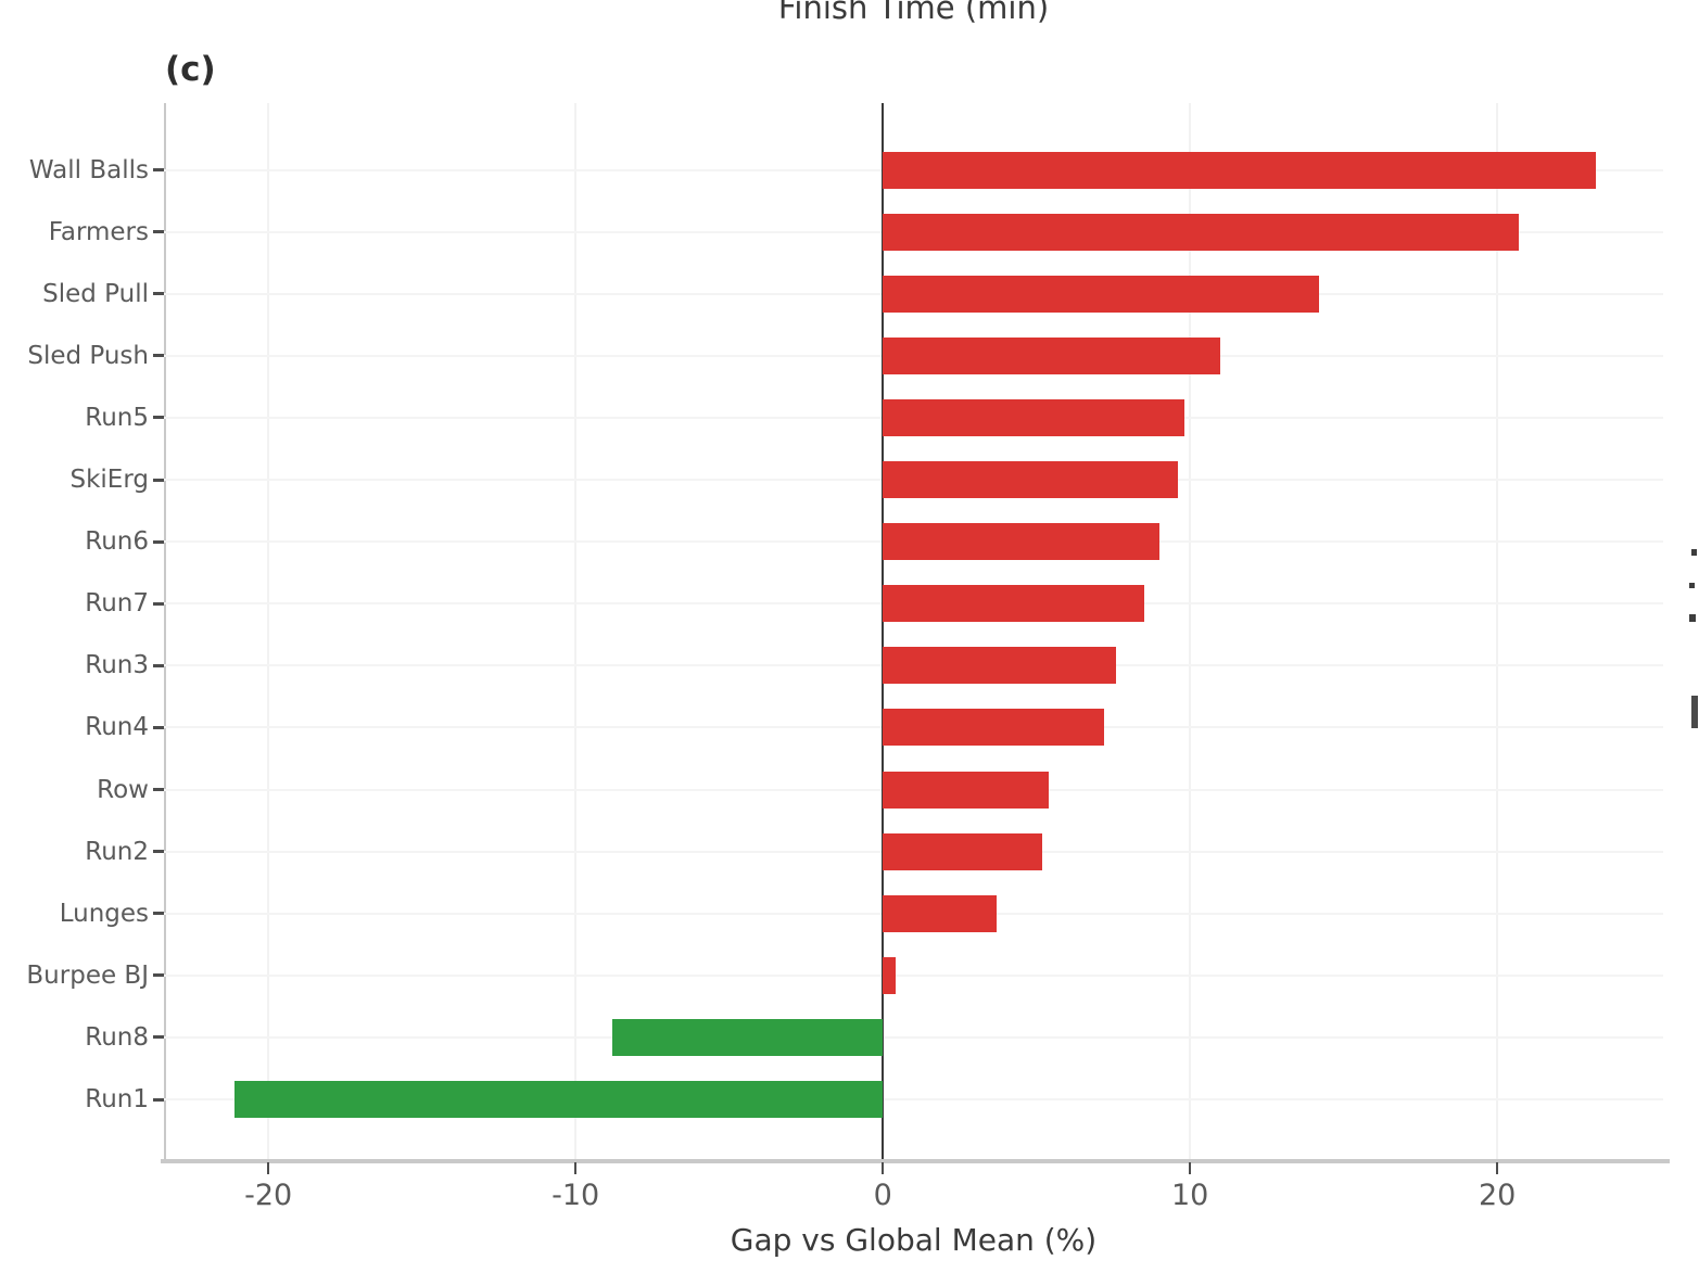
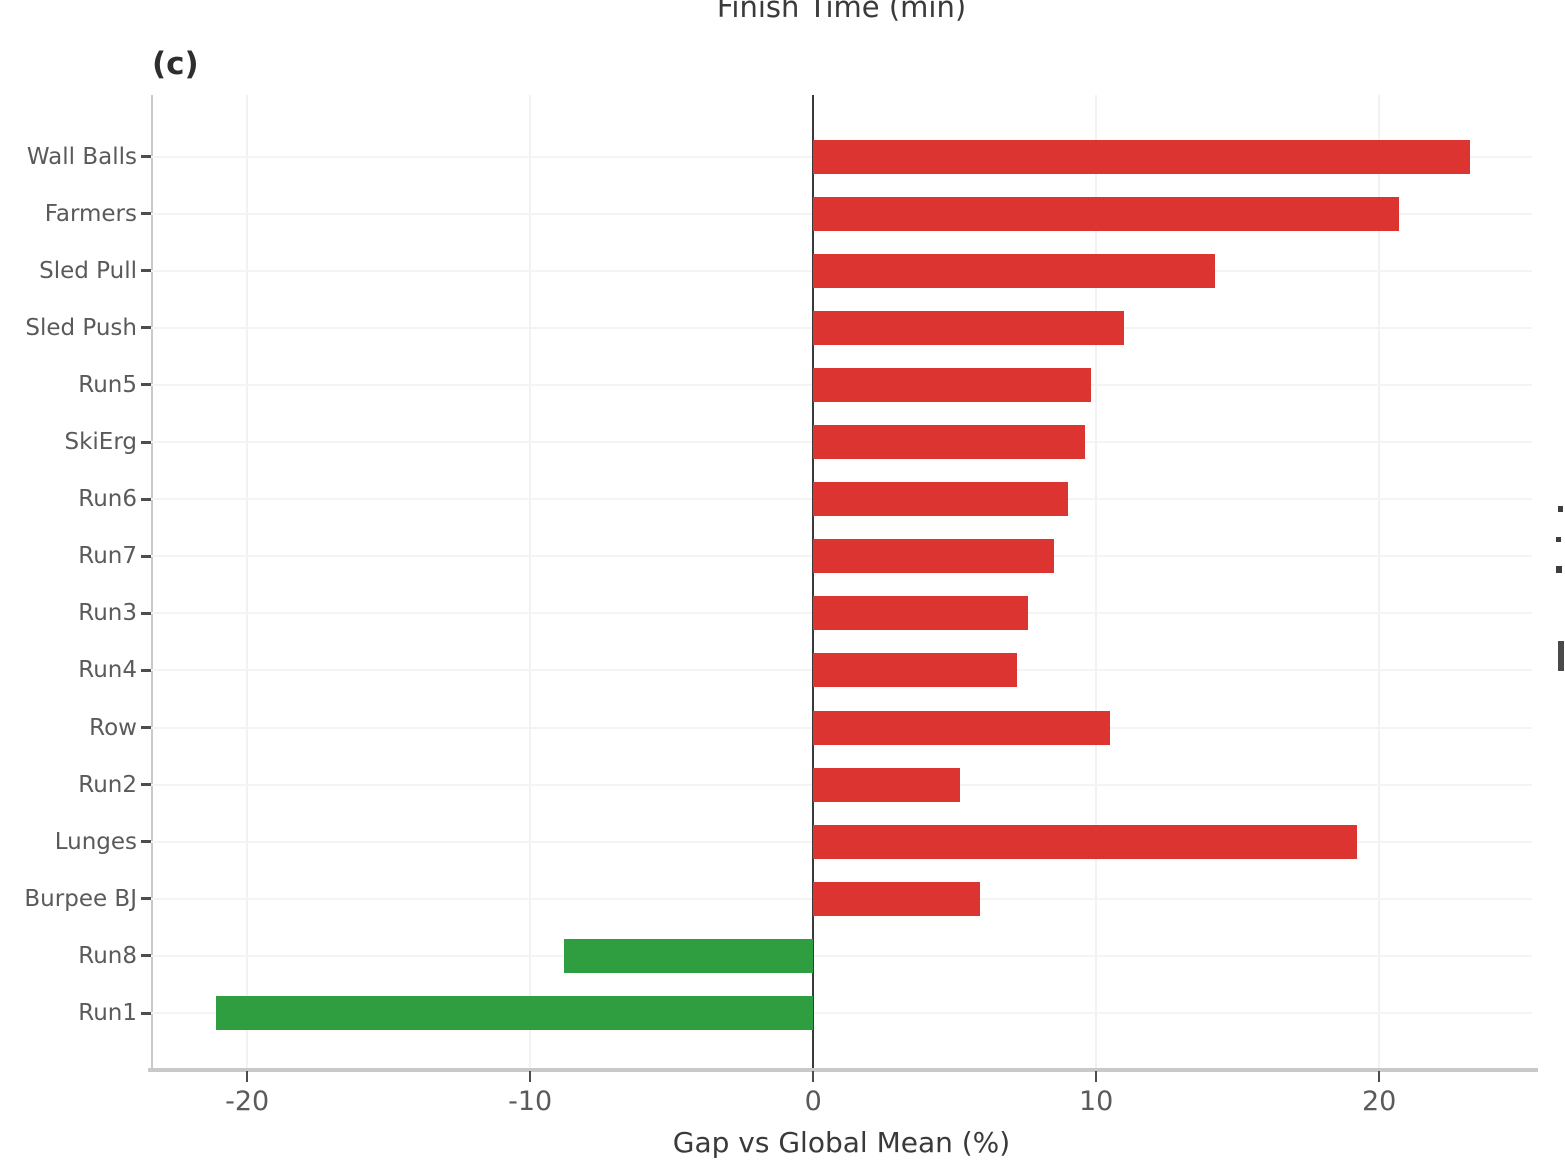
Row: 5.4 -> 10.5
Lunges: 3.7 -> 19.2
Burpee BJ: 0.4 -> 5.9
